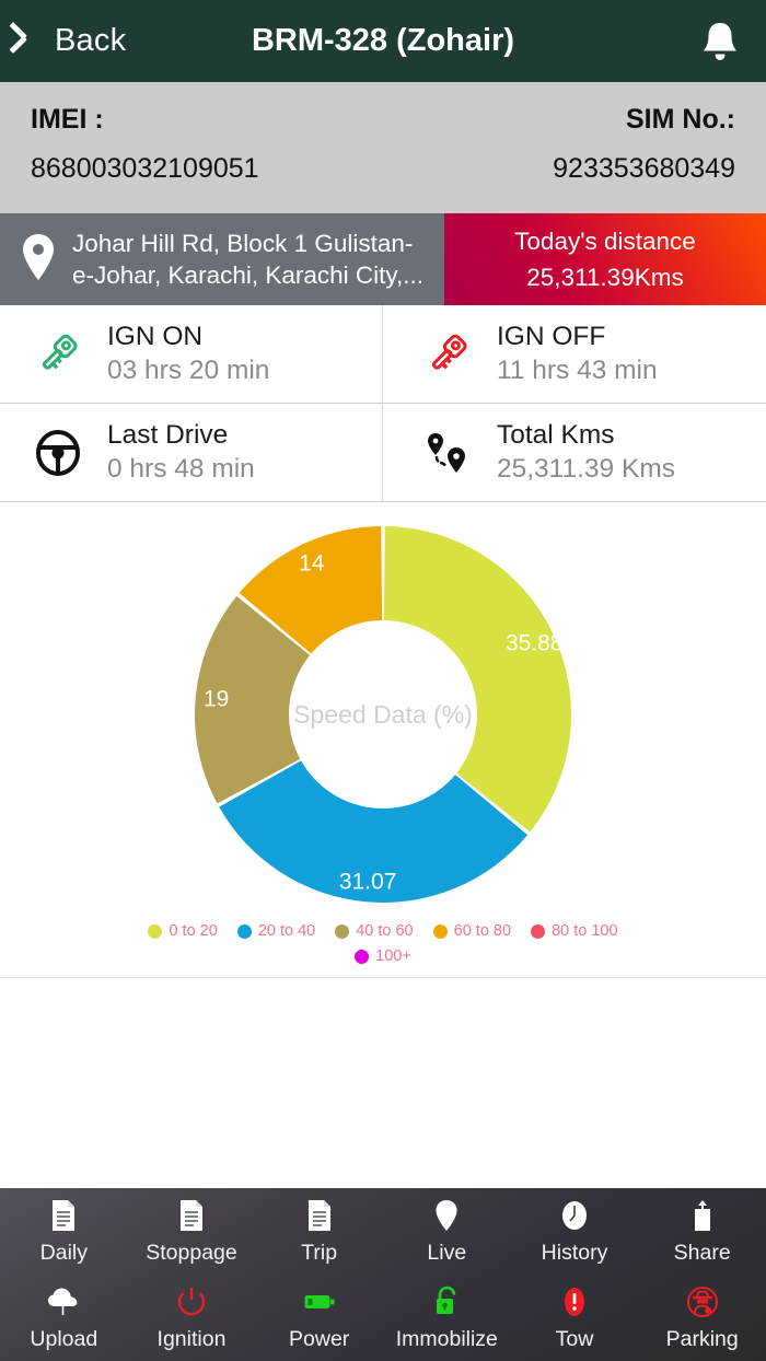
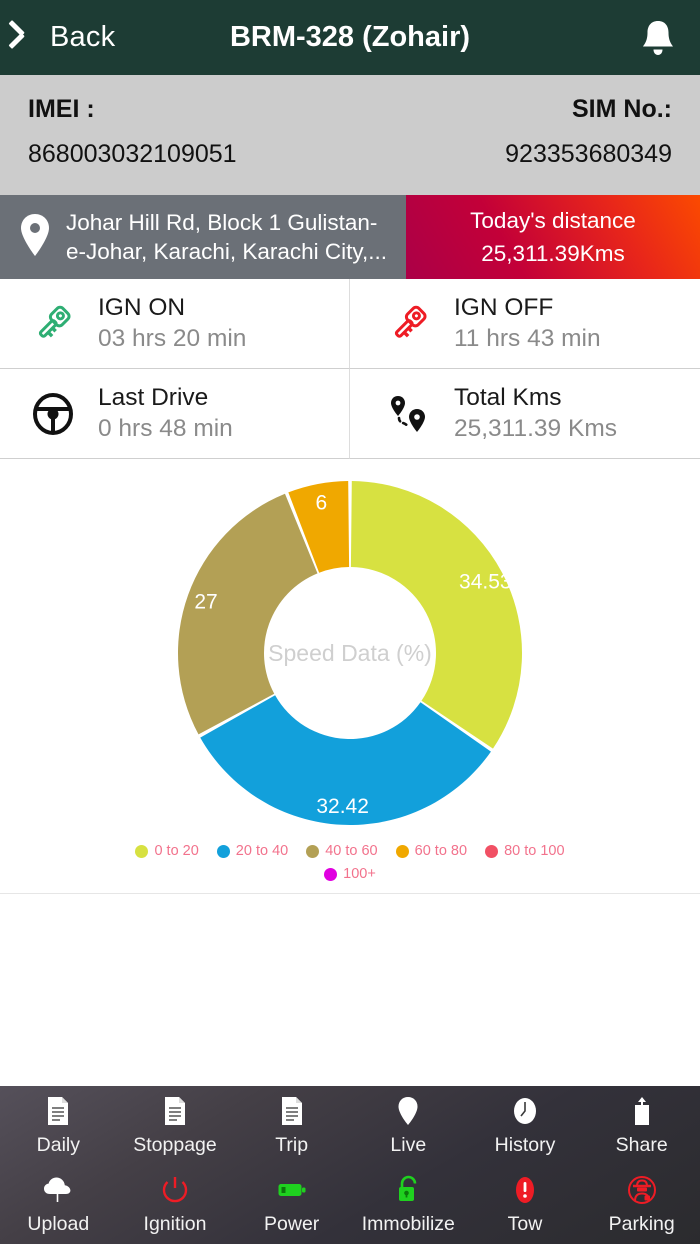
0 to 20: 35.88 -> 34.53
20 to 40: 31.07 -> 32.42
40 to 60: 19 -> 27
60 to 80: 14 -> 6
